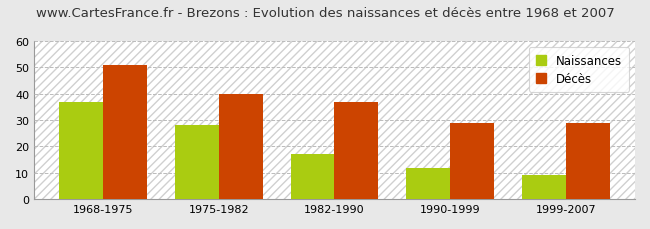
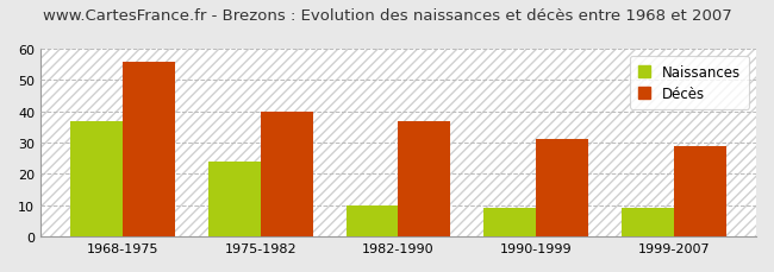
Décès/1968-1975: 51 -> 56
Naissances/1975-1982: 28 -> 24
Naissances/1982-1990: 17 -> 10
Naissances/1990-1999: 12 -> 9
Décès/1990-1999: 29 -> 31
